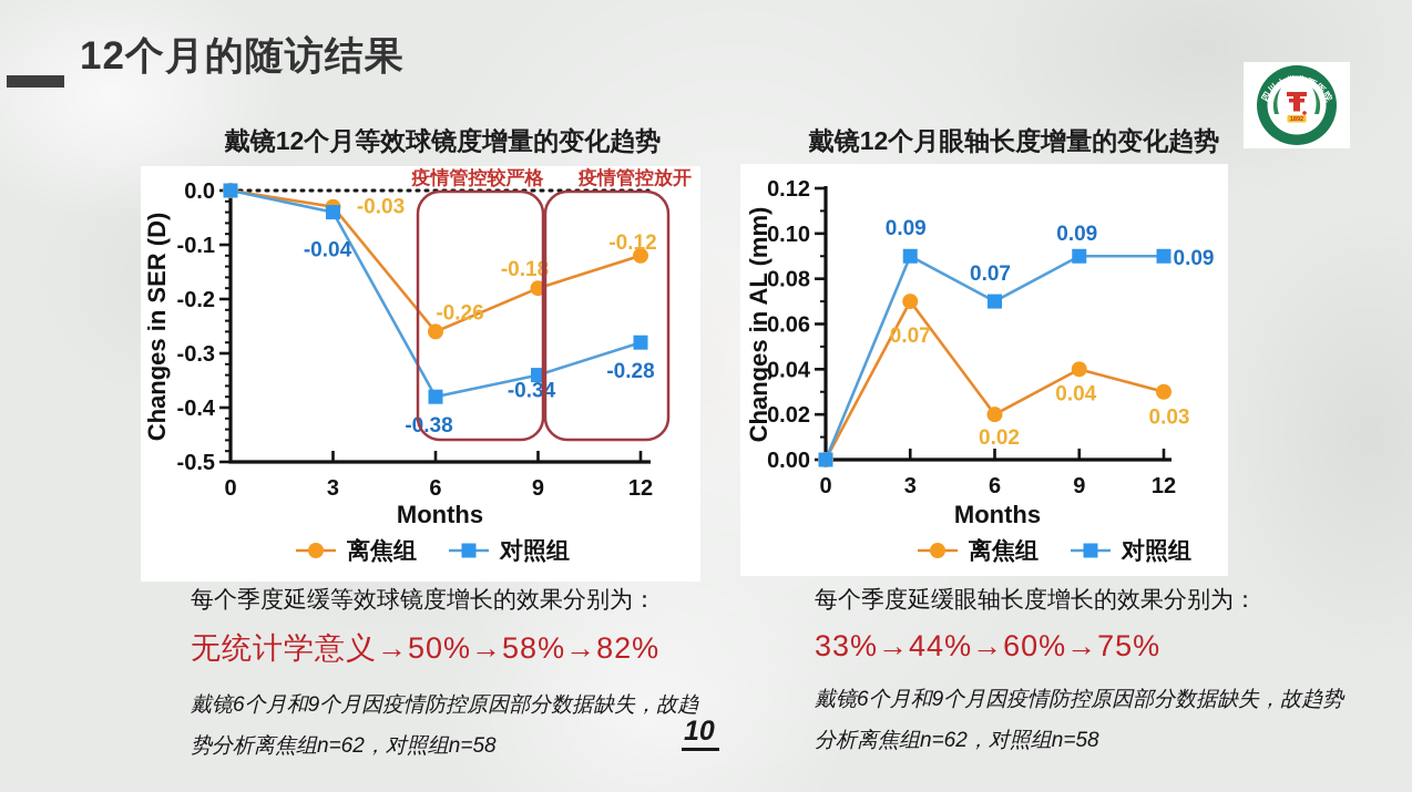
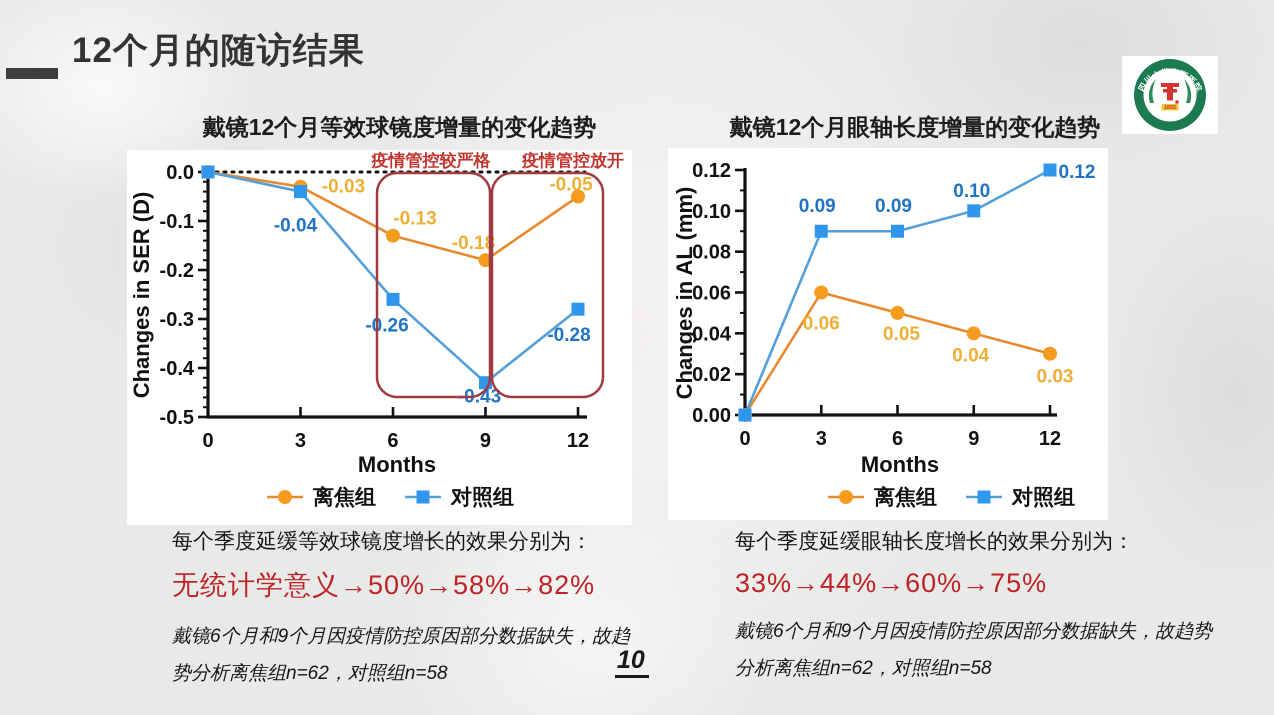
戴镜12个月等效球镜度增量的变化趋势/离焦组/6: -0.26 -> -0.13
戴镜12个月等效球镜度增量的变化趋势/对照组/6: -0.38 -> -0.26
戴镜12个月等效球镜度增量的变化趋势/对照组/9: -0.34 -> -0.43
戴镜12个月等效球镜度增量的变化趋势/离焦组/12: -0.12 -> -0.05
戴镜12个月眼轴长度增量的变化趋势/离焦组/3: 0.07 -> 0.06
戴镜12个月眼轴长度增量的变化趋势/离焦组/6: 0.02 -> 0.05
戴镜12个月眼轴长度增量的变化趋势/对照组/6: 0.07 -> 0.09
戴镜12个月眼轴长度增量的变化趋势/对照组/9: 0.09 -> 0.10
戴镜12个月眼轴长度增量的变化趋势/对照组/12: 0.09 -> 0.12
